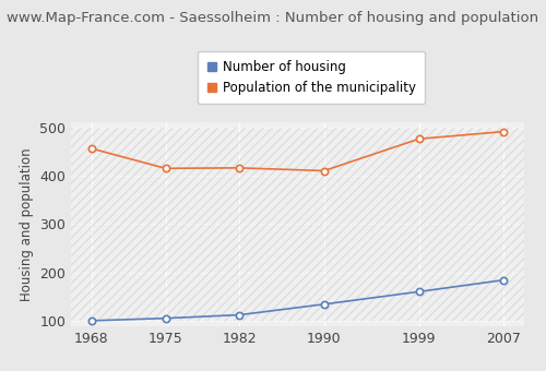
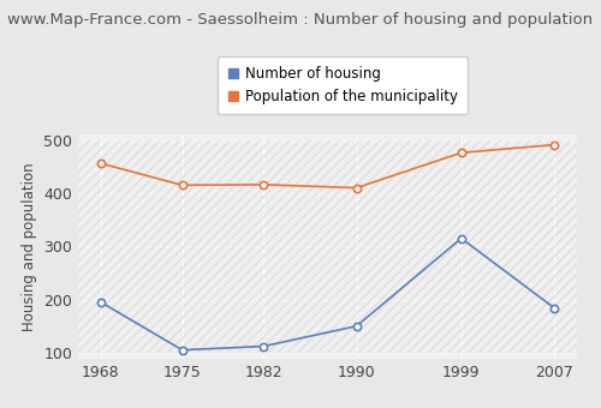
Number of housing/1968: 100 -> 195
Number of housing/1990: 134 -> 150
Number of housing/1999: 160 -> 315
